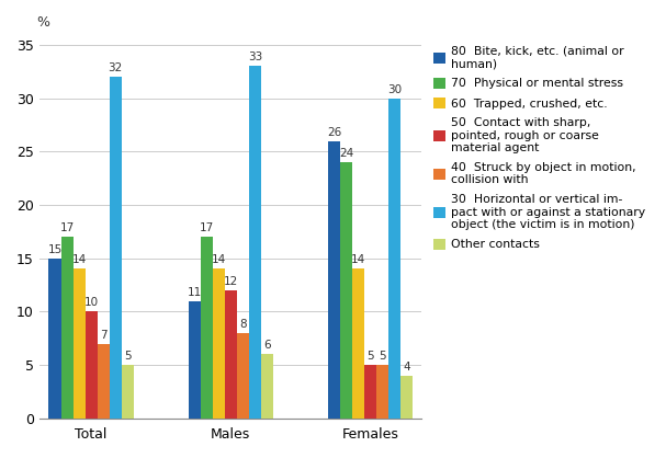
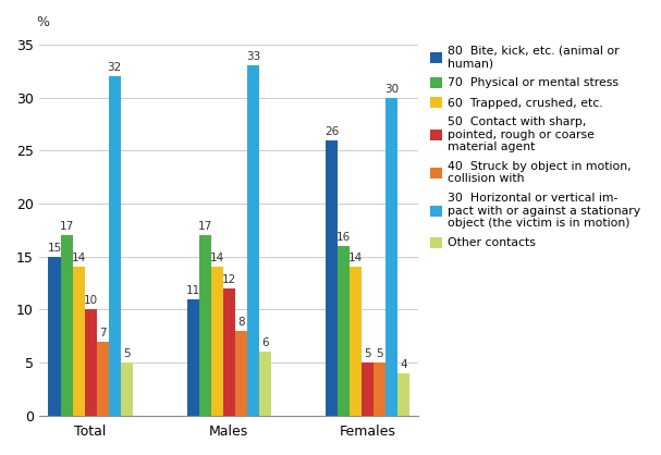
70 Physical or mental stress/Females: 24 -> 16
